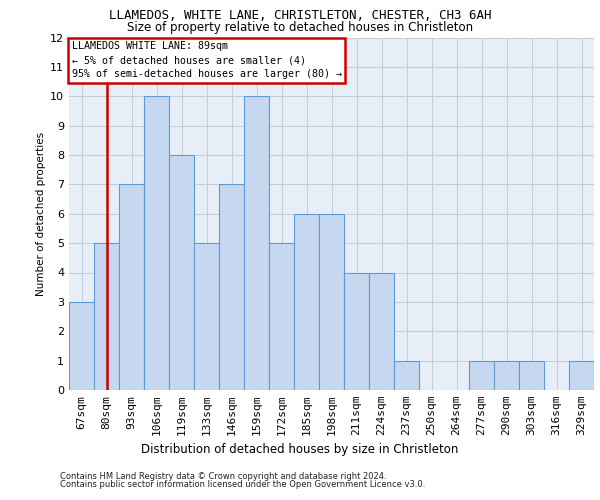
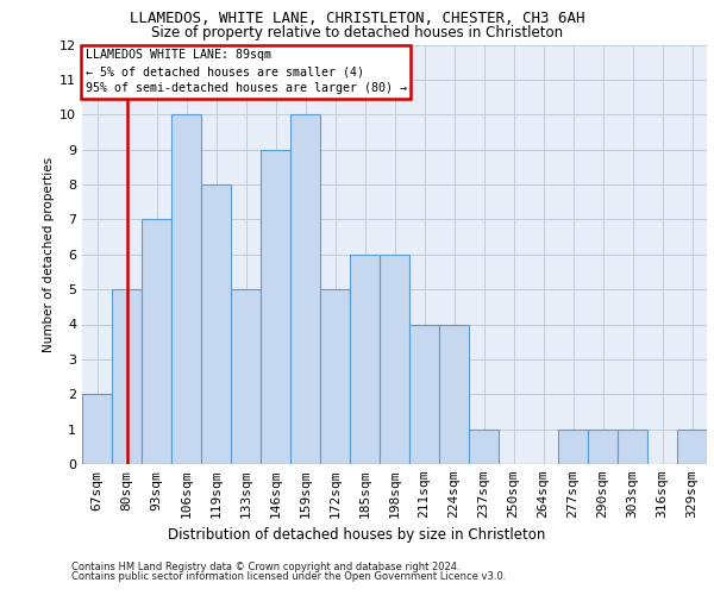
67sqm: 3 -> 2
146sqm: 7 -> 9
